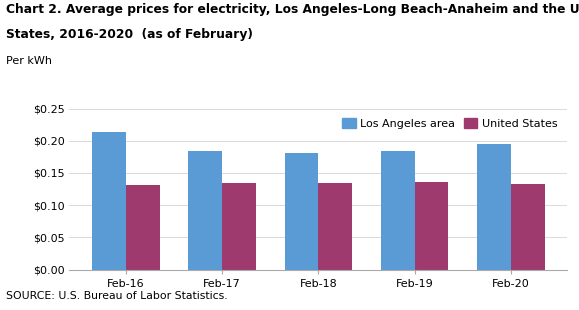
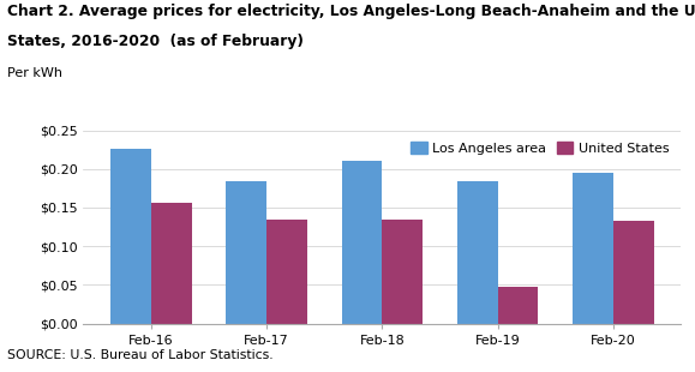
Los Angeles area/Feb-16: $0.213 -> $0.226
United States/Feb-16: $0.132 -> $0.156
Los Angeles area/Feb-18: $0.181 -> $0.210
United States/Feb-19: $0.136 -> $0.048
